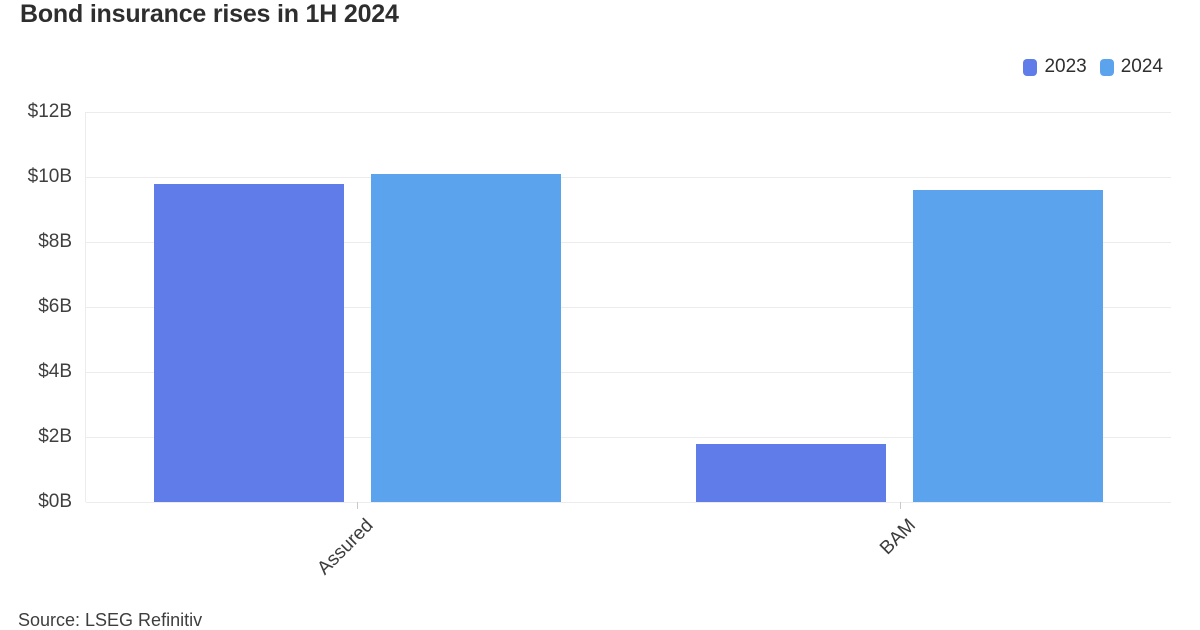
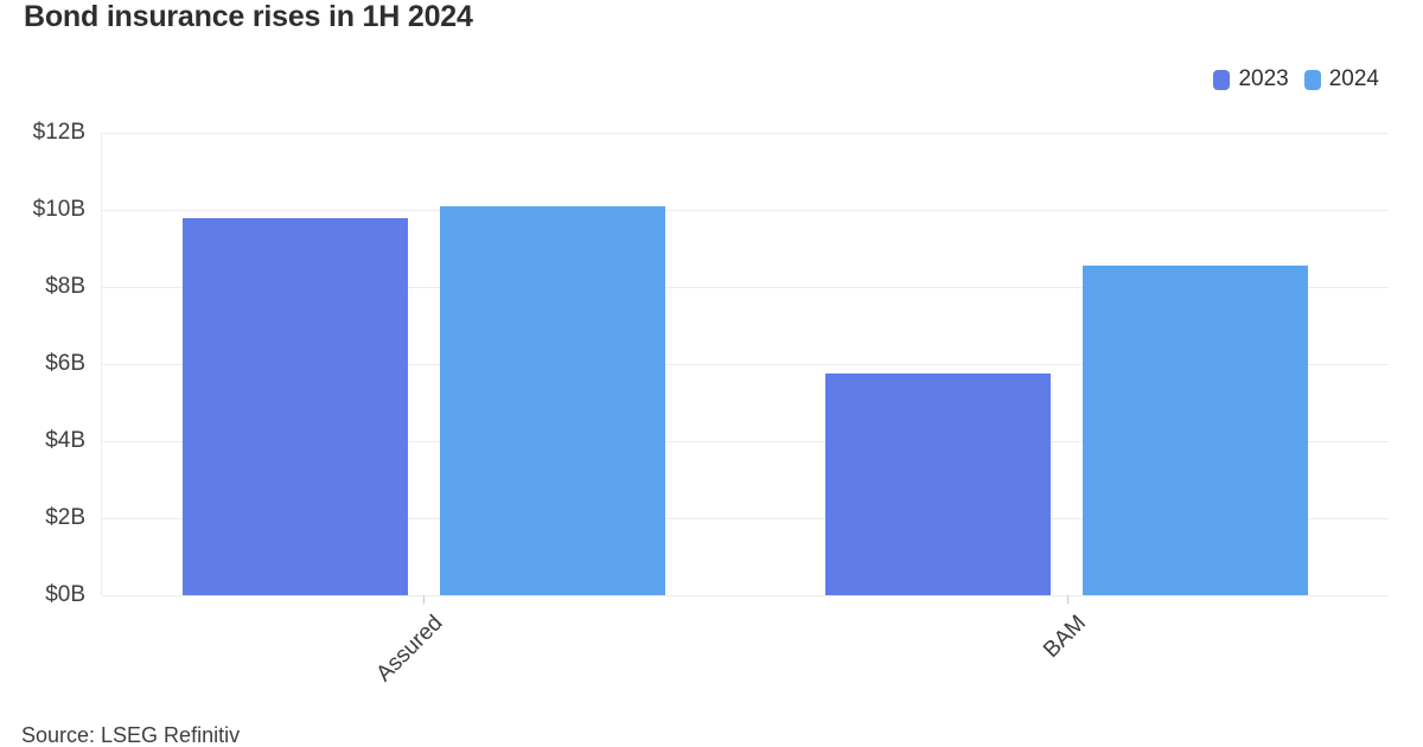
2023/BAM: $1.8B -> $5.8B
2024/BAM: $9.6B -> $8.6B
